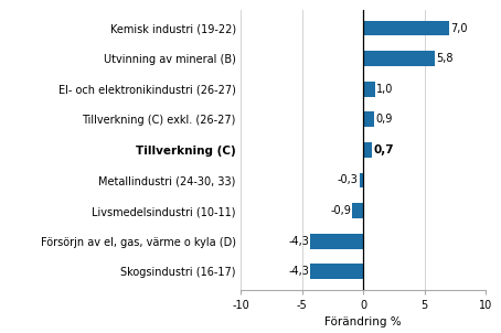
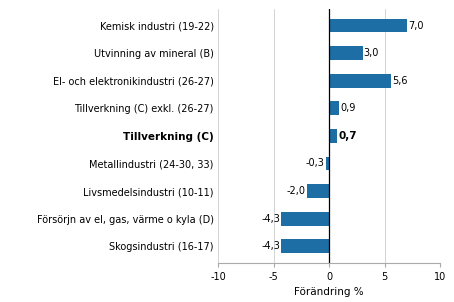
Utvinning av mineral (B): 5,8 -> 3,0
El- och elektronikindustri (26-27): 1,0 -> 5,6
Livsmedelsindustri (10-11): -0,9 -> -2,0
